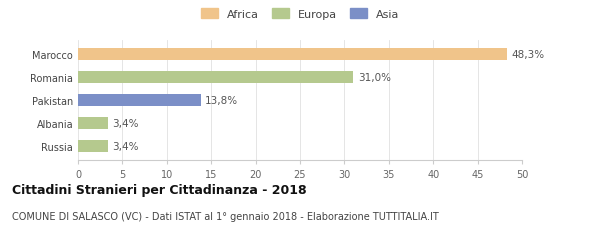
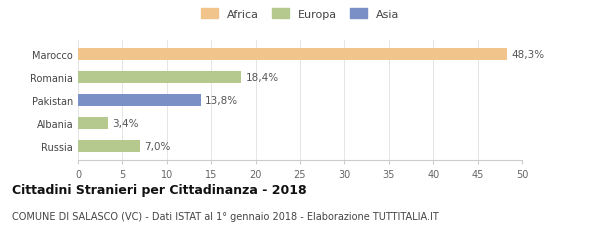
Romania: 31,0% -> 18,4%
Russia: 3,4% -> 7,0%
